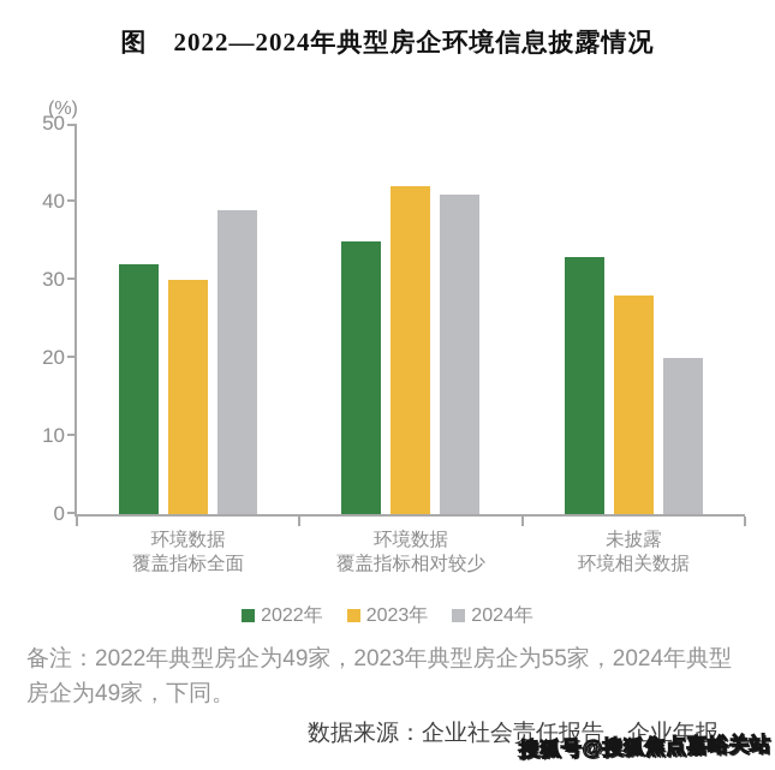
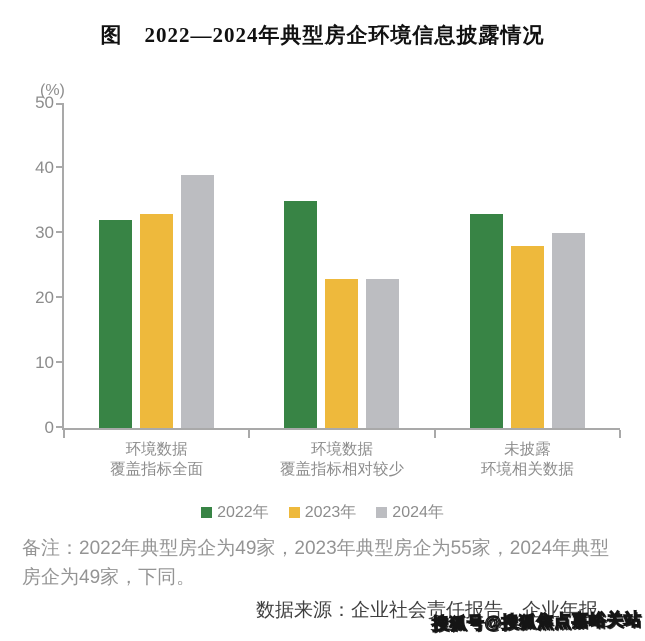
2023年/环境数据 覆盖指标全面: 30 -> 33
2023年/环境数据 覆盖指标相对较少: 42 -> 23
2024年/环境数据 覆盖指标相对较少: 41 -> 23
2024年/未披露 环境相关数据: 20 -> 30
